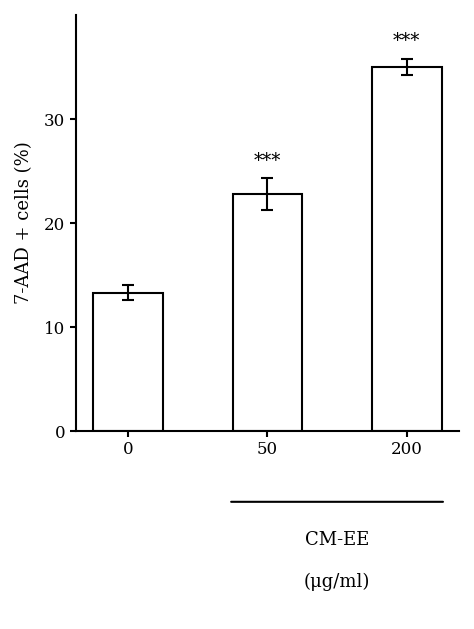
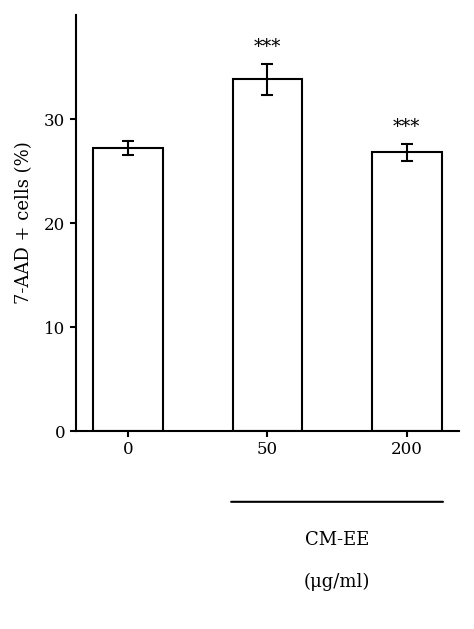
0: 13.3 -> 27.2
50: 22.8 -> 33.8
200: 35.0 -> 26.8
